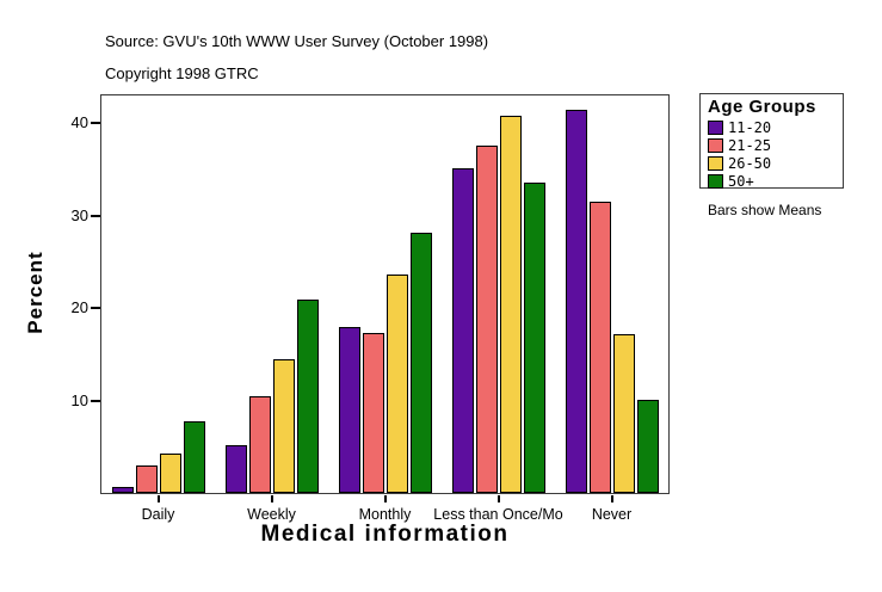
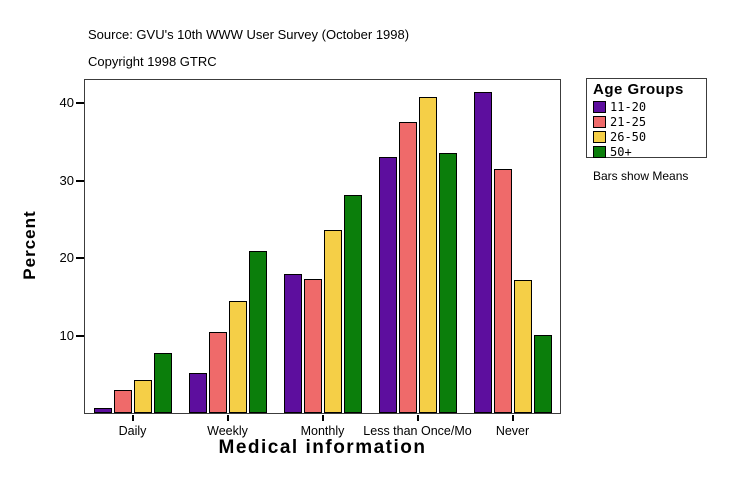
11-20/Less than Once/Mo: 35 -> 33
